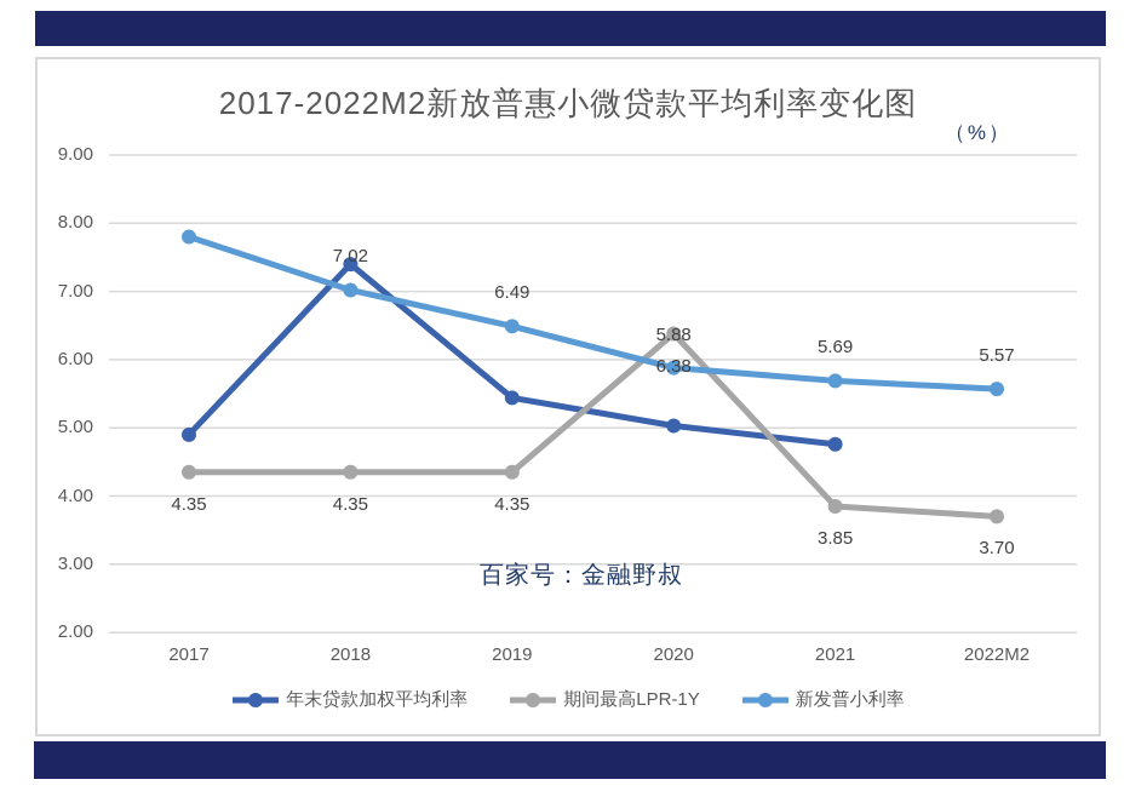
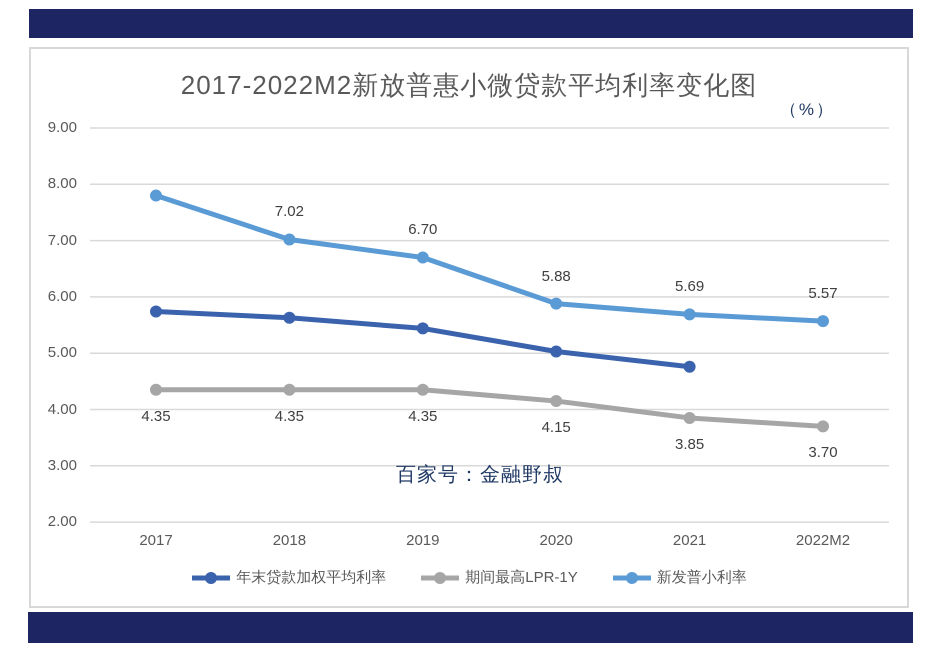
年末贷款加权平均利率/2017: 4.9 -> 5.7
年末贷款加权平均利率/2018: 7.4 -> 5.6
新发普小利率/2019: 6.49 -> 6.70
期间最高LPR-1Y/2020: 6.38 -> 4.15
